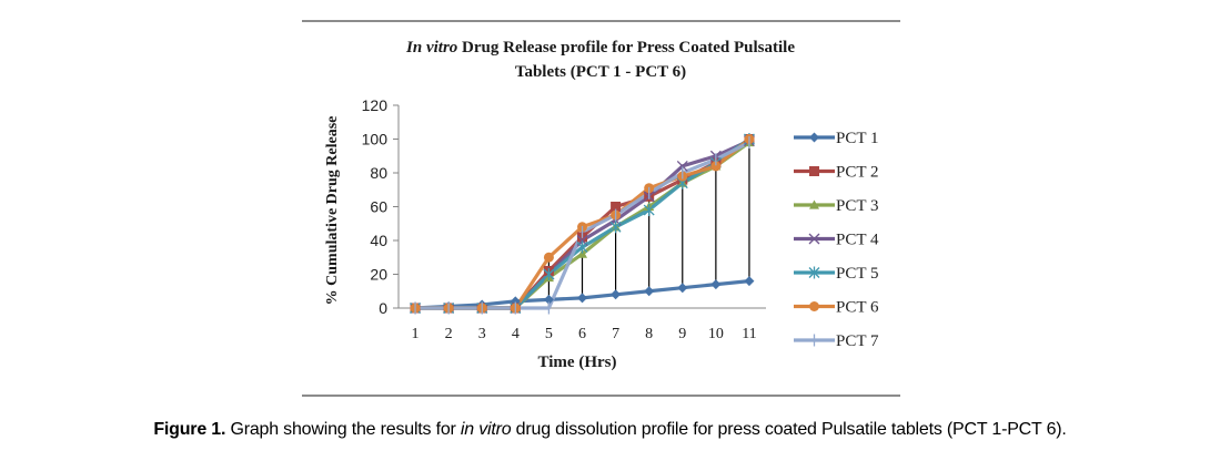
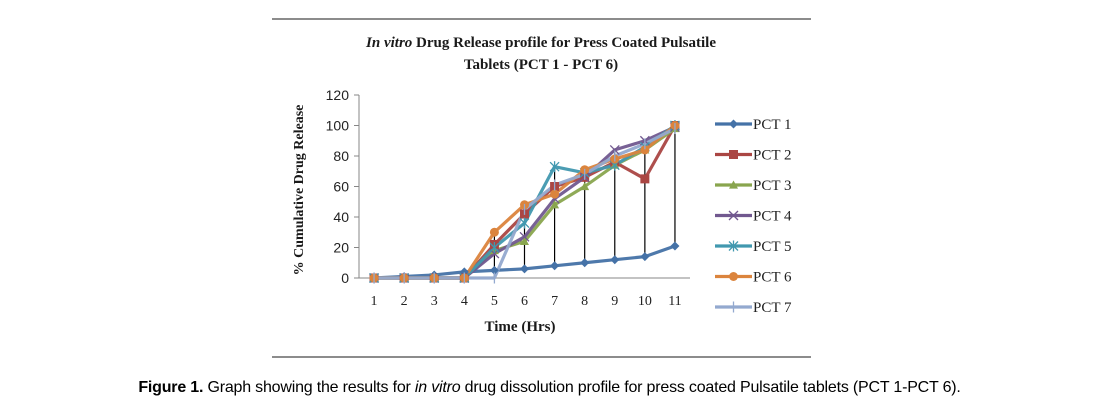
PCT 4/5: 20 -> 16
PCT 3/6: 32 -> 24
PCT 4/6: 40 -> 27
PCT 5/7: 48 -> 73
PCT 7/7: 55 -> 61
PCT 5/8: 58 -> 69
PCT 2/10: 86 -> 65
PCT 1/11: 16 -> 21
